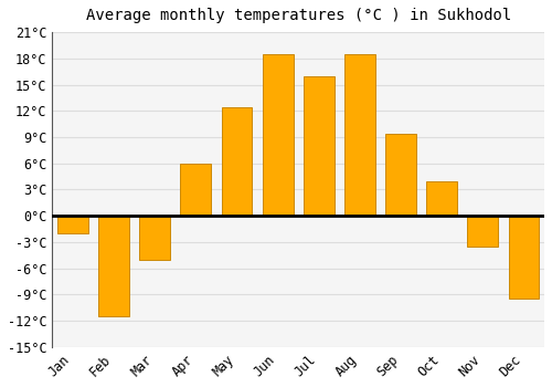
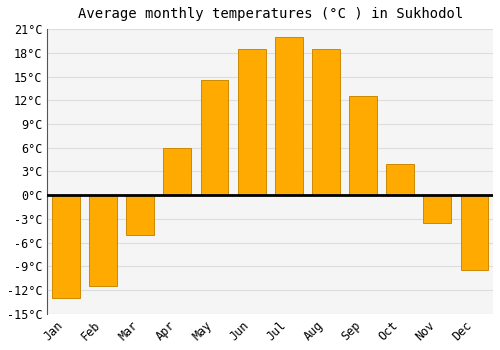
Jan: -2.0°C -> -13.0°C
May: 12.4°C -> 14.5°C
Jul: 16.0°C -> 20.0°C
Sep: 9.4°C -> 12.5°C
